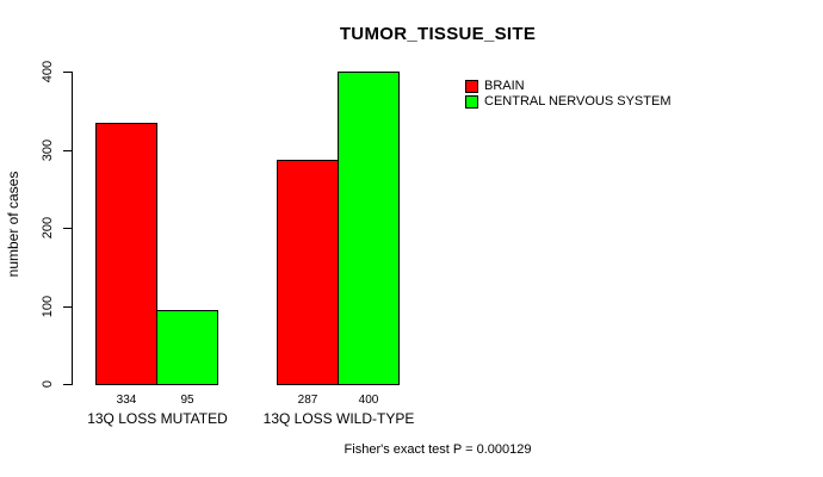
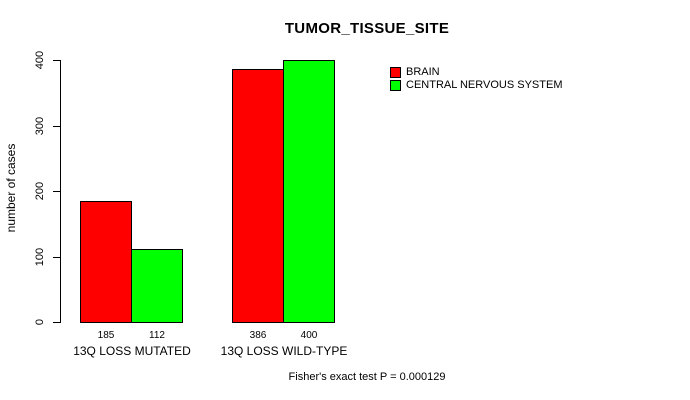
BRAIN/13Q LOSS MUTATED: 334 -> 185
CENTRAL NERVOUS SYSTEM/13Q LOSS MUTATED: 95 -> 112
BRAIN/13Q LOSS WILD-TYPE: 287 -> 386
